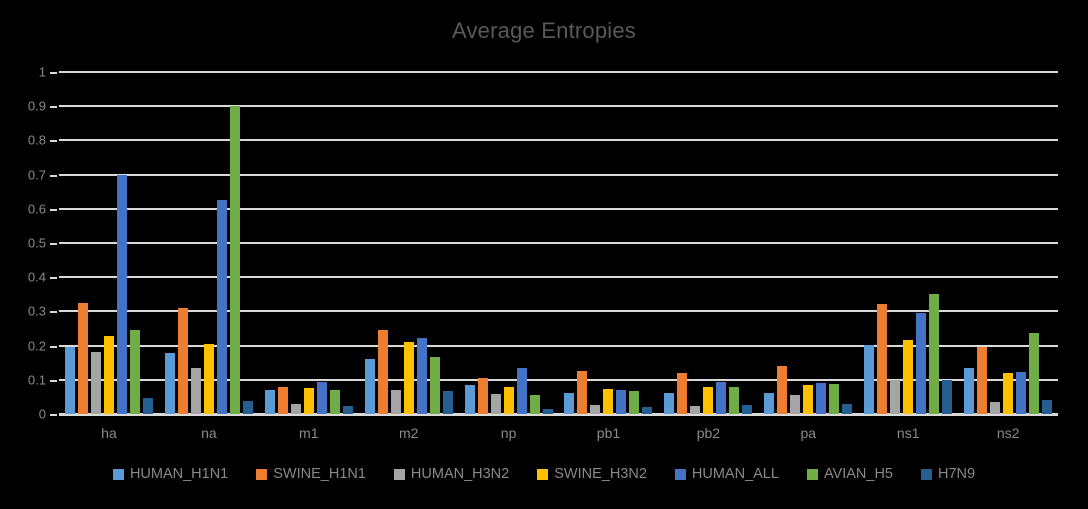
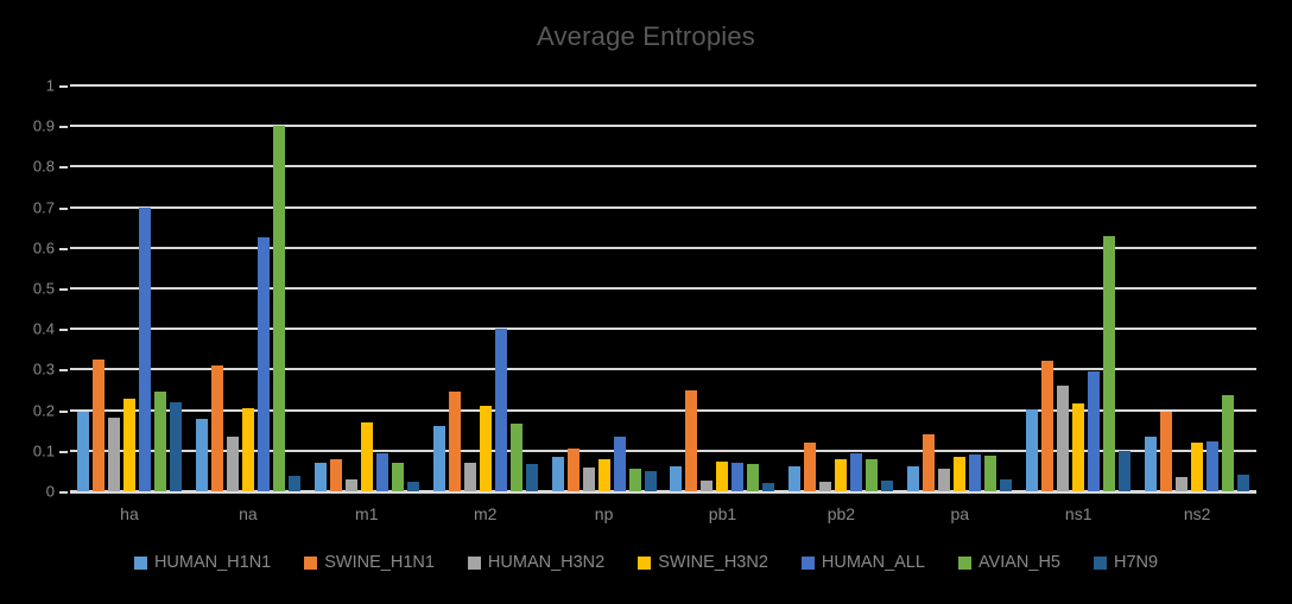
H7N9/ha: 0.05 -> 0.22
SWINE_H3N2/m1: 0.08 -> 0.17
HUMAN_ALL/m2: 0.22 -> 0.40
H7N9/np: 0.02 -> 0.05
SWINE_H1N1/pb1: 0.12 -> 0.25
HUMAN_H3N2/ns1: 0.10 -> 0.26
AVIAN_H5/ns1: 0.35 -> 0.63
